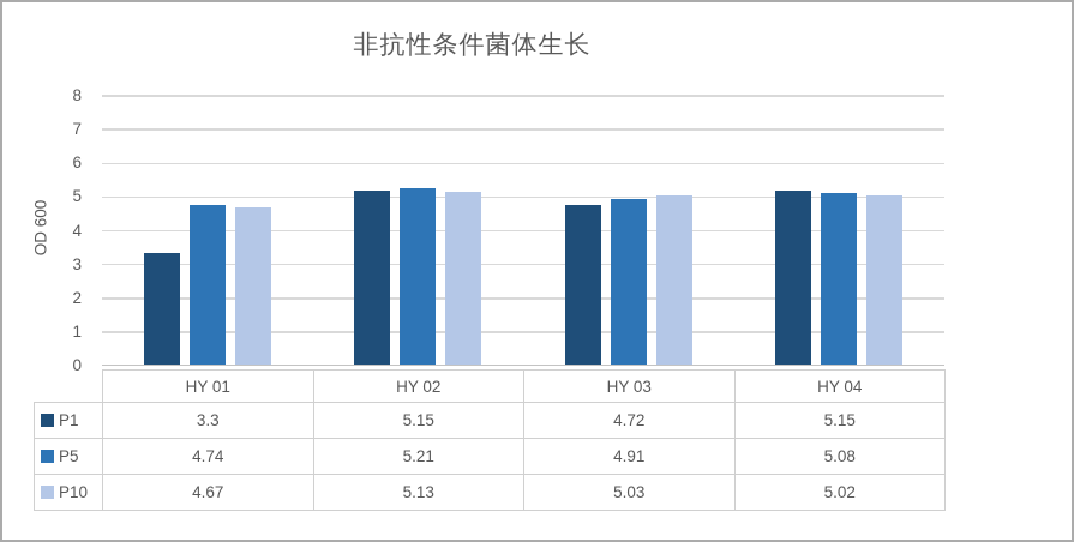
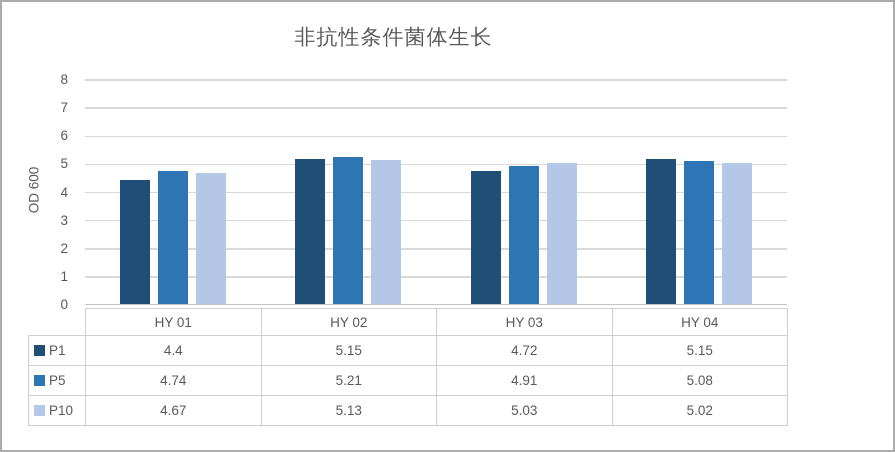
P1/HY 01: 3.3 -> 4.4
